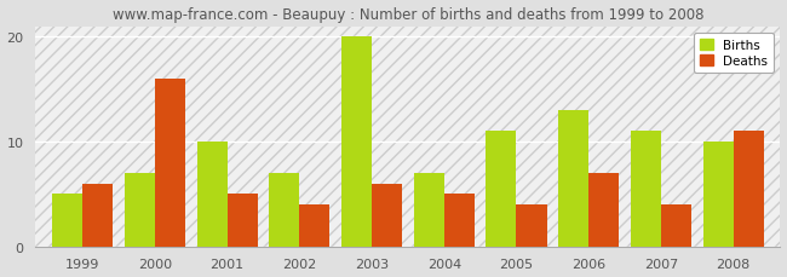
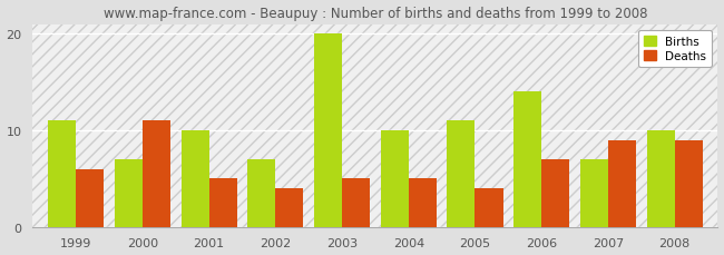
Births/1999: 5 -> 11
Deaths/2000: 16 -> 11
Deaths/2003: 6 -> 5
Births/2004: 7 -> 10
Births/2006: 13 -> 14
Births/2007: 11 -> 7
Deaths/2007: 4 -> 9
Deaths/2008: 11 -> 9
